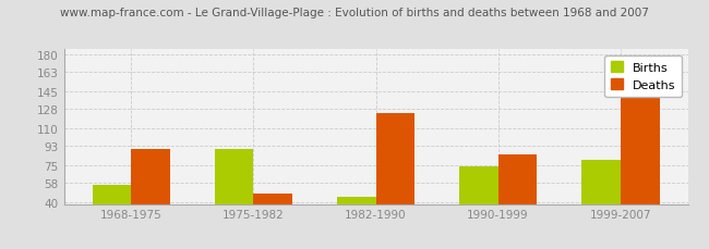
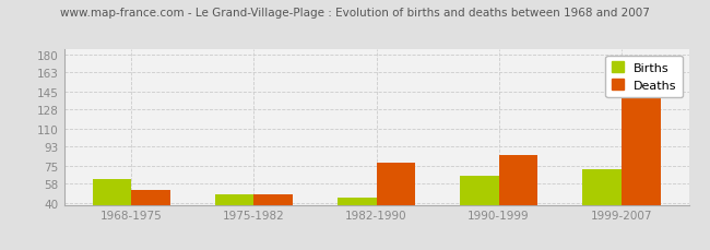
Births/1968-1975: 56 -> 62
Deaths/1968-1975: 90 -> 52
Births/1975-1982: 90 -> 48
Deaths/1982-1990: 124 -> 78
Births/1990-1999: 74 -> 65
Births/1999-2007: 80 -> 72
